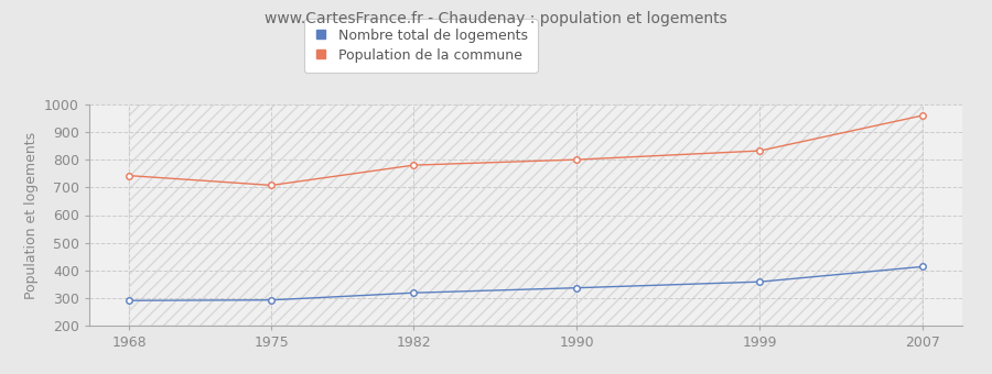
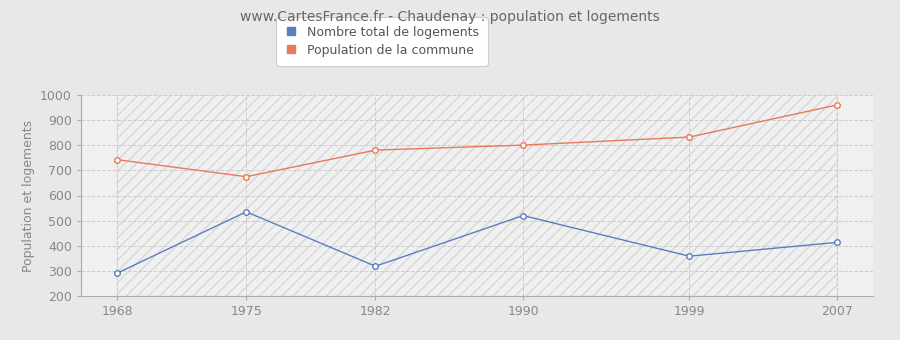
Nombre total de logements/1975: 292 -> 535
Population de la commune/1975: 708 -> 675
Nombre total de logements/1990: 336 -> 520
